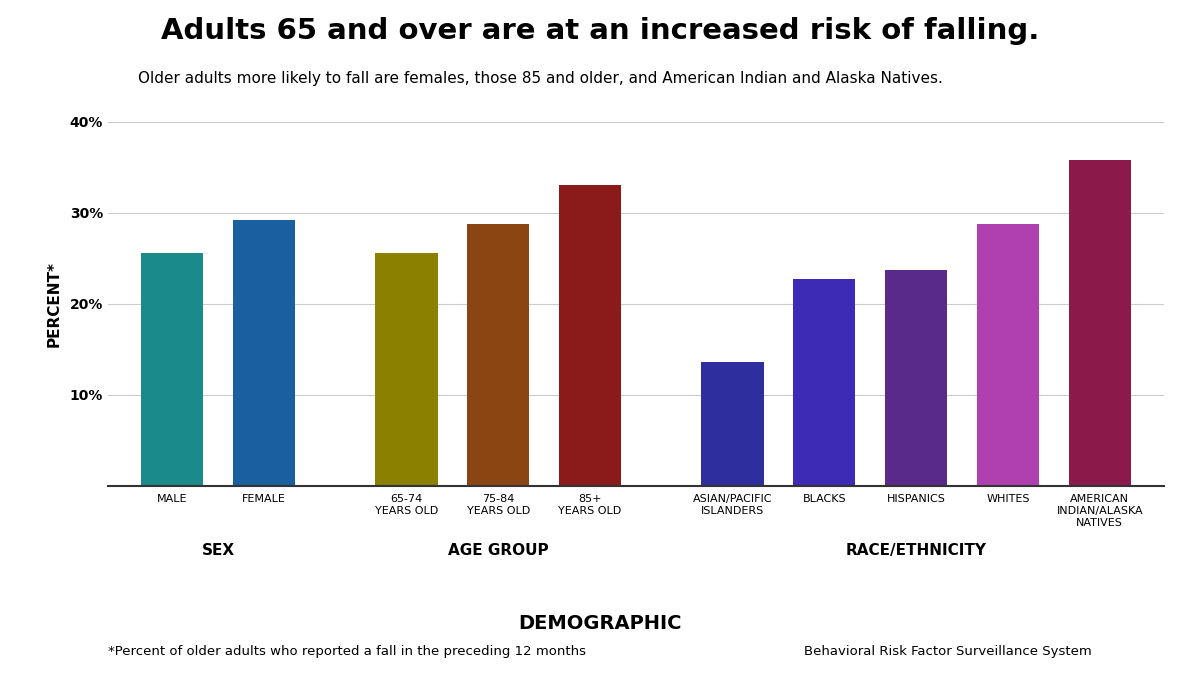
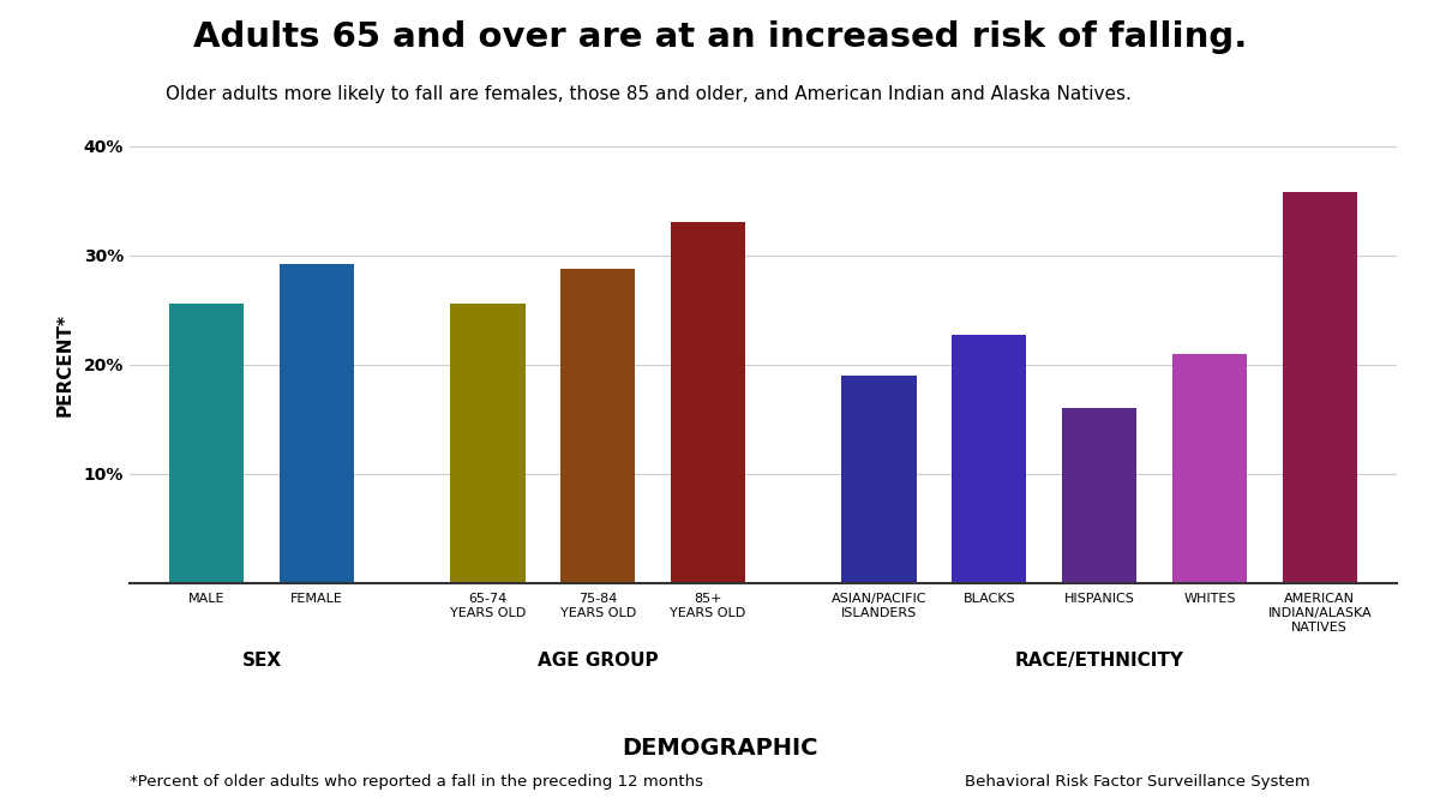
ASIAN/PACIFIC ISLANDERS: 13.6% -> 19.0%
HISPANICS: 23.7% -> 16.0%
WHITES: 28.7% -> 21.0%
